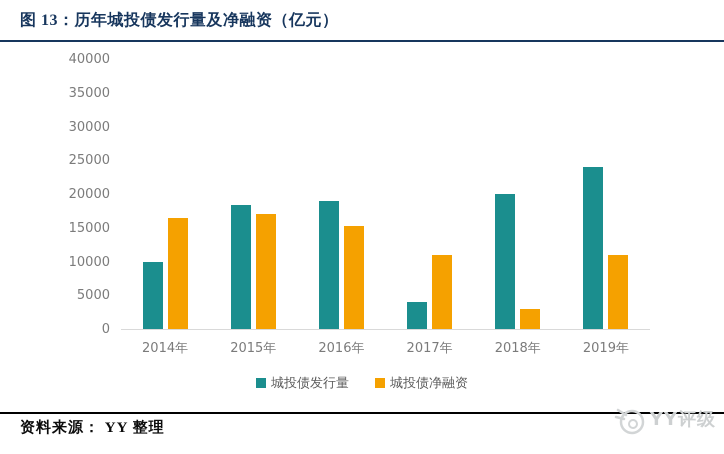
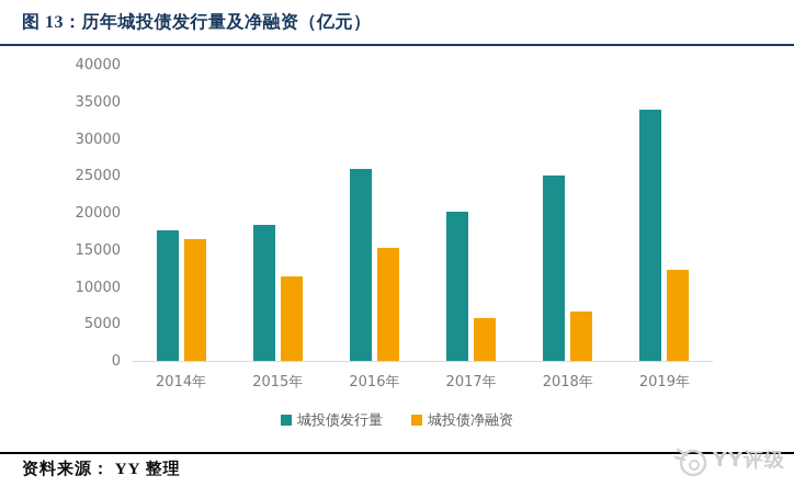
城投债发行量/2014年: 10000 -> 18000
城投债净融资/2015年: 17000 -> 11000
城投债发行量/2016年: 19000 -> 26000
城投债发行量/2017年: 4000 -> 20000
城投债净融资/2017年: 11000 -> 6000
城投债发行量/2018年: 20000 -> 25000
城投债净融资/2018年: 3000 -> 7000
城投债发行量/2019年: 24000 -> 34000
城投债净融资/2019年: 11000 -> 12000
